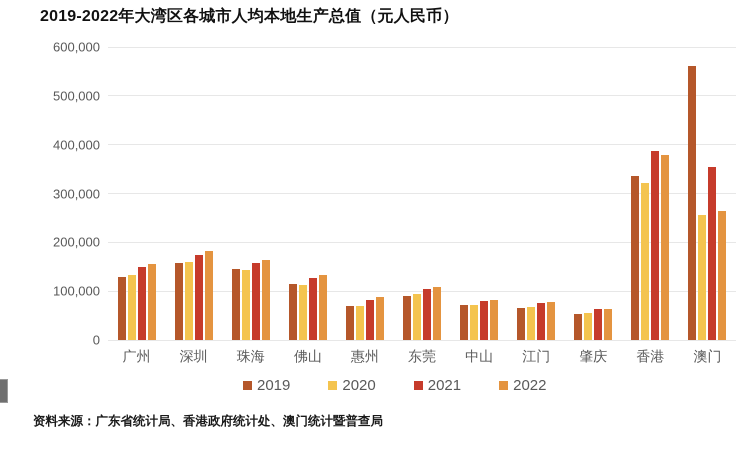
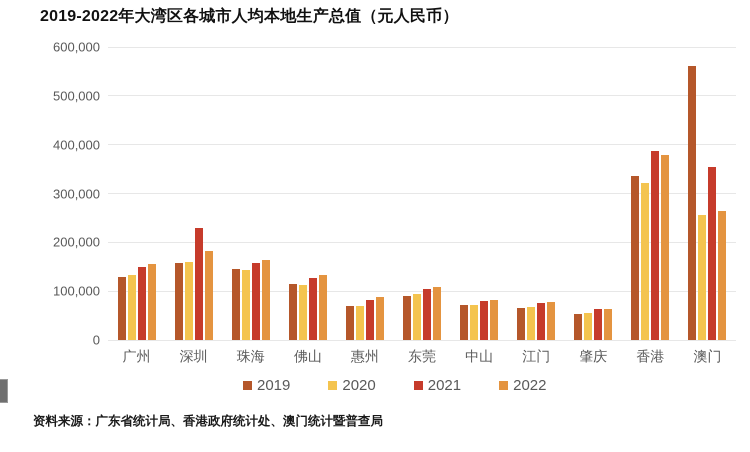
2021/深圳: 170000 -> 230000
